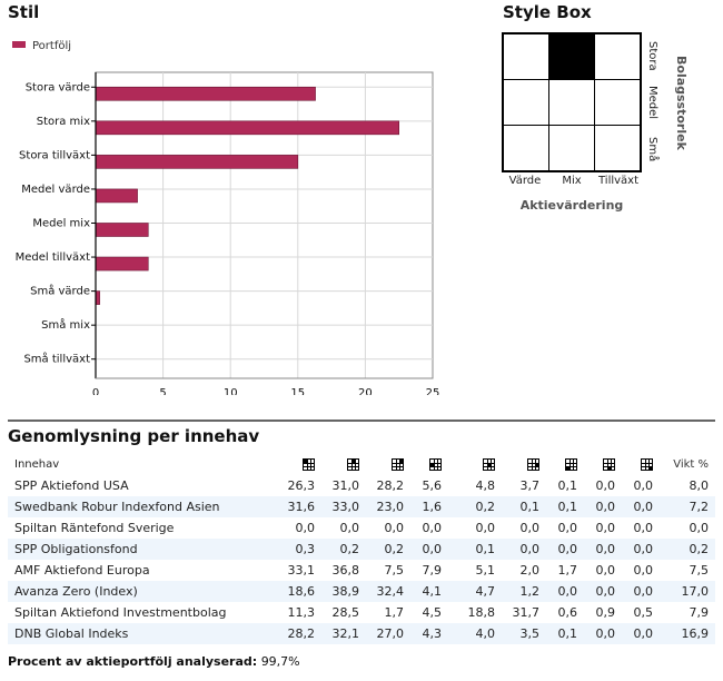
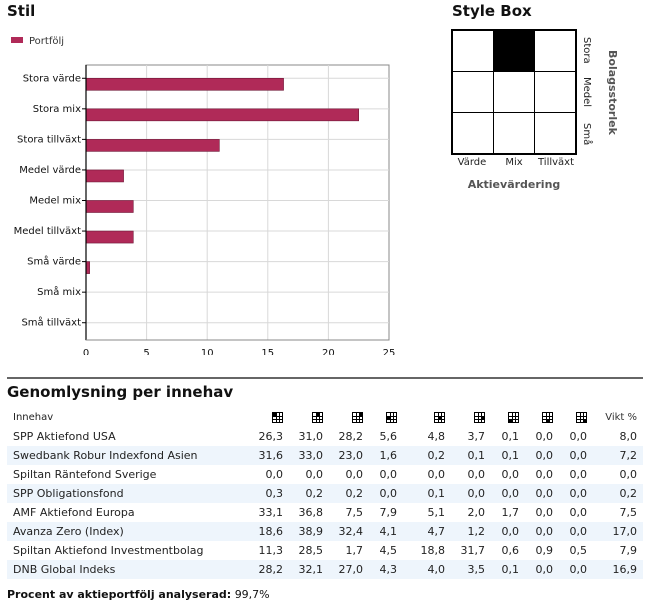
Stora tillväxt: 15.0 -> 11.0
